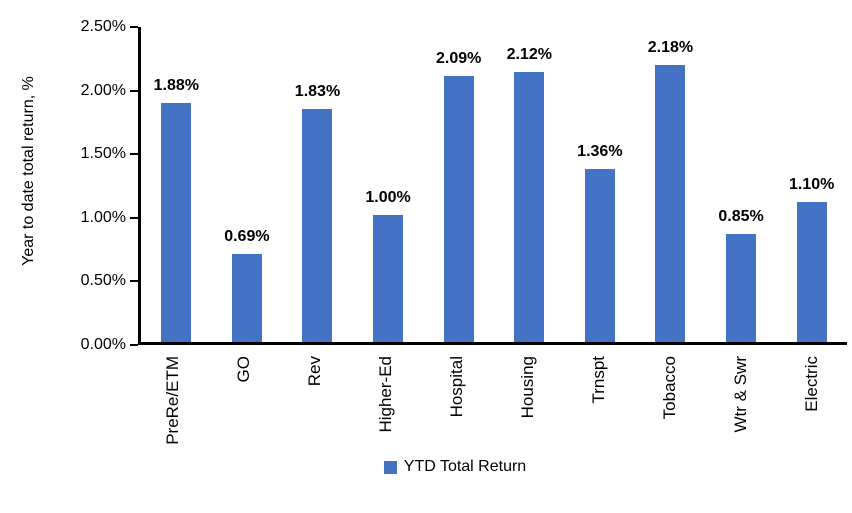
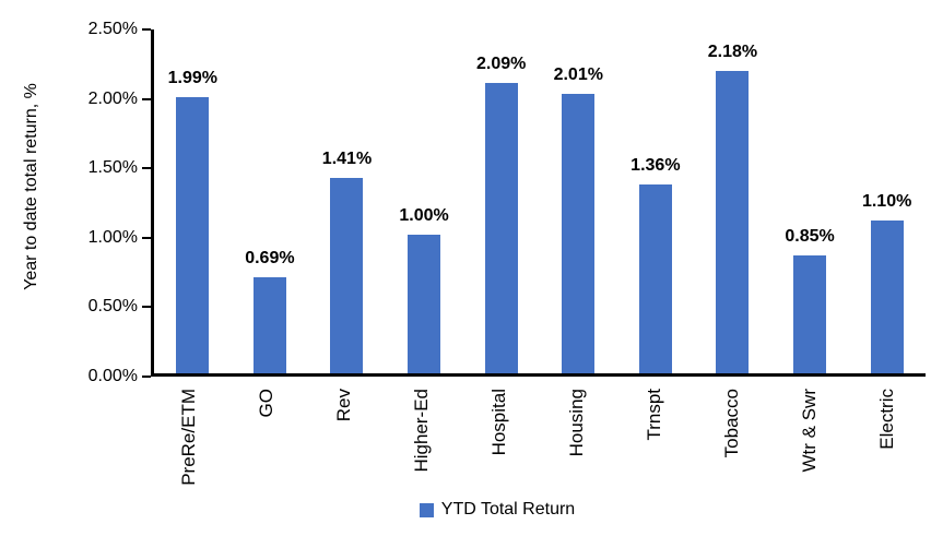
PreRe/ETM: 1.88% -> 1.99%
Rev: 1.83% -> 1.41%
Housing: 2.12% -> 2.01%
